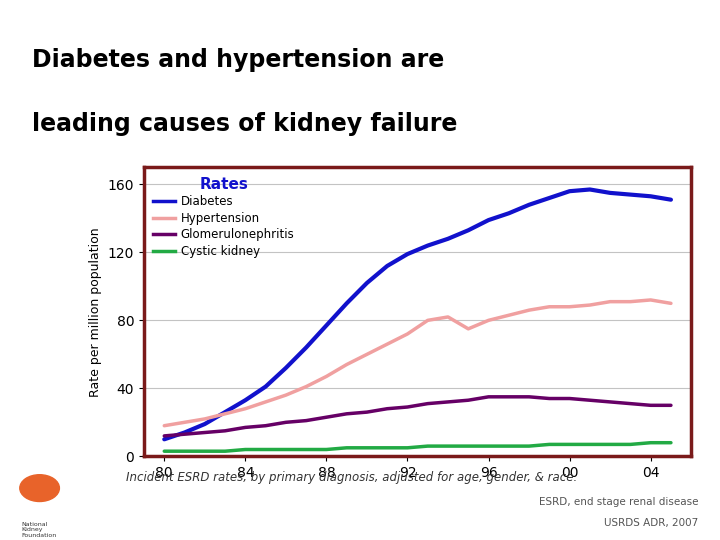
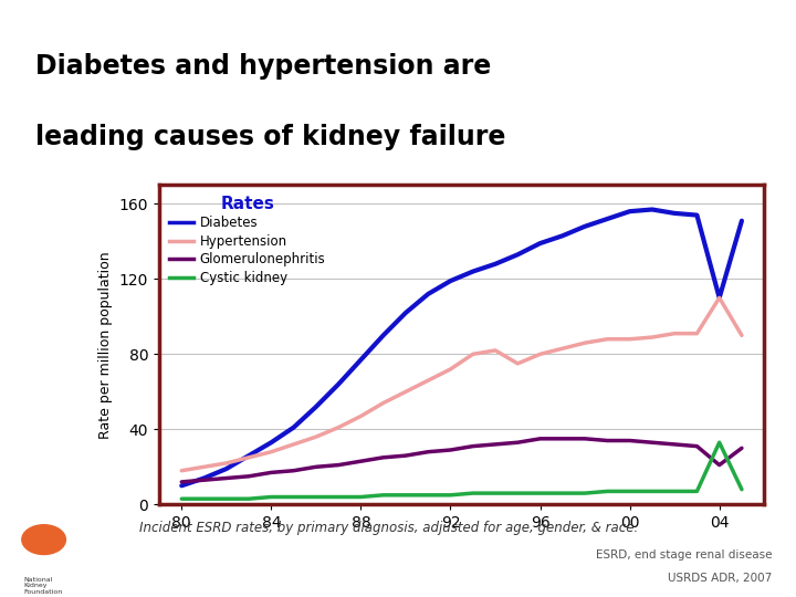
Diabetes/04: 153 -> 110
Hypertension/04: 92 -> 110
Glomerulonephritis/04: 30 -> 21
Cystic kidney/04: 8 -> 33
